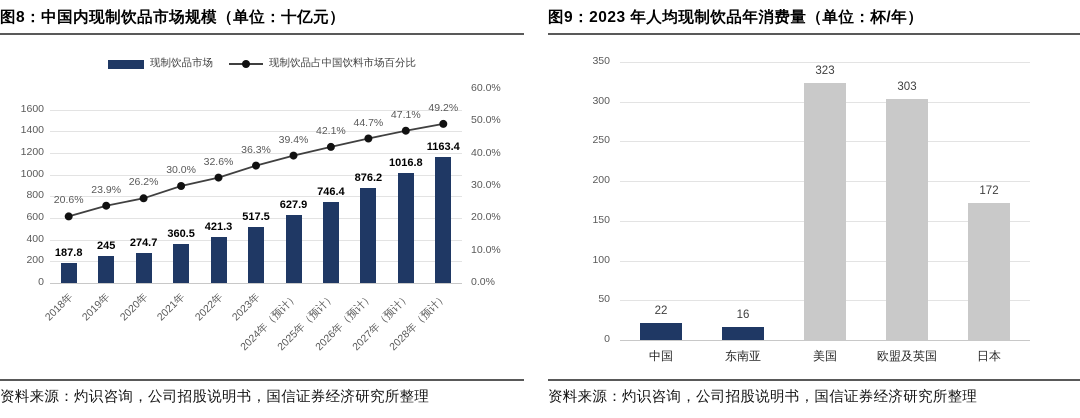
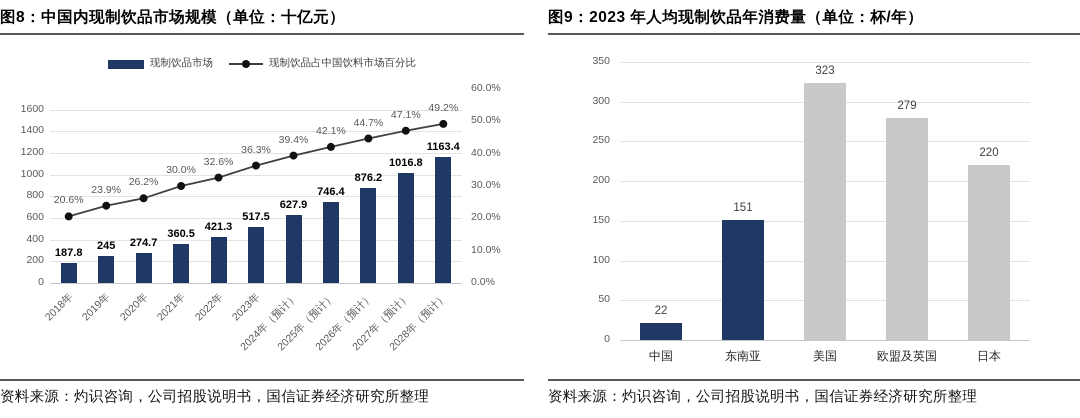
2023 年人均现制饮品年消费量（单位：杯/年）/东南亚: 16 -> 151
2023 年人均现制饮品年消费量（单位：杯/年）/欧盟及英国: 303 -> 279
2023 年人均现制饮品年消费量（单位：杯/年）/日本: 172 -> 220
